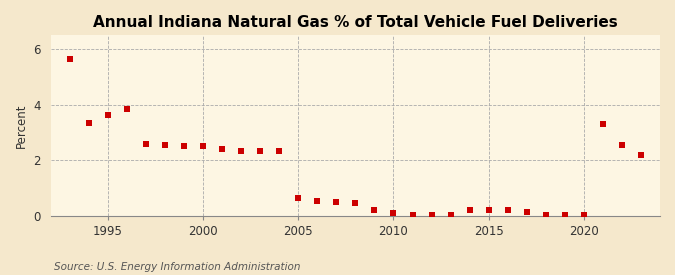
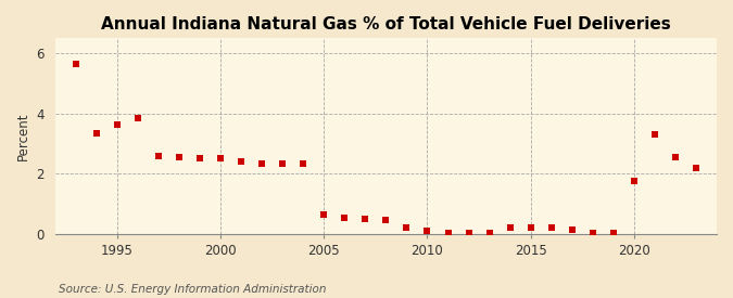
2020: 0.02 -> 1.75
